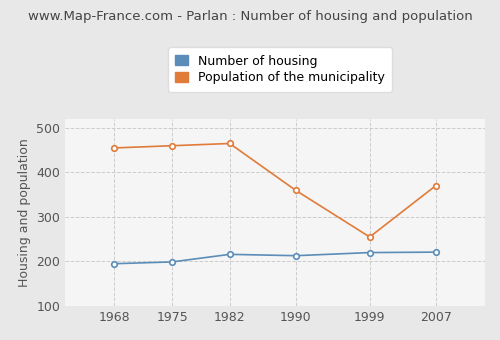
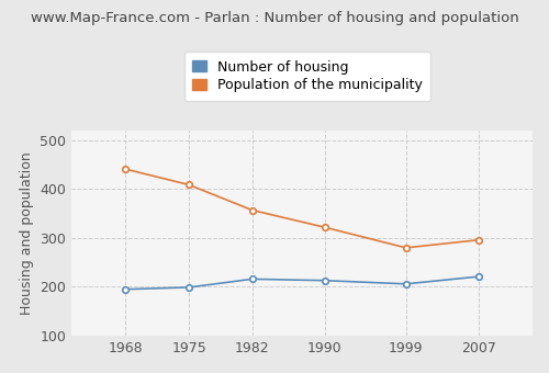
Population of the municipality/1968: 455 -> 441
Population of the municipality/1975: 460 -> 409
Population of the municipality/1982: 465 -> 357
Population of the municipality/1990: 360 -> 322
Number of housing/1999: 220 -> 206
Population of the municipality/1999: 255 -> 280
Population of the municipality/2007: 370 -> 296
